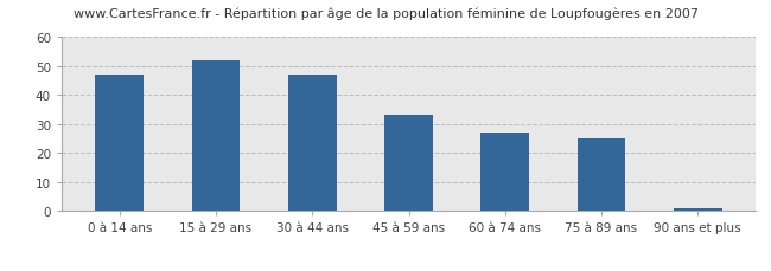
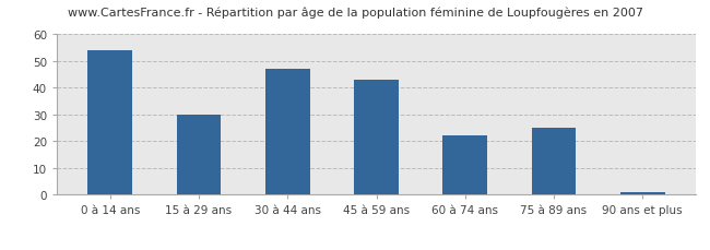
0 à 14 ans: 47 -> 54
15 à 29 ans: 52 -> 30
45 à 59 ans: 33 -> 43
60 à 74 ans: 27 -> 22
